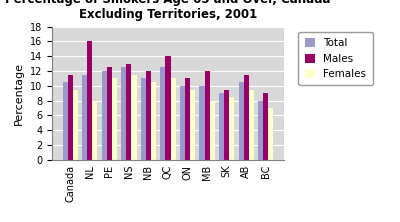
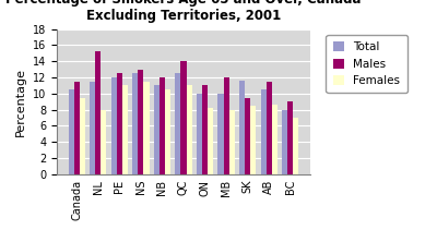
Males/NL: 16.0 -> 15.2
Females/ON: 9.5 -> 8.2
Total/SK: 9.0 -> 11.6
Females/AB: 9.5 -> 8.6
